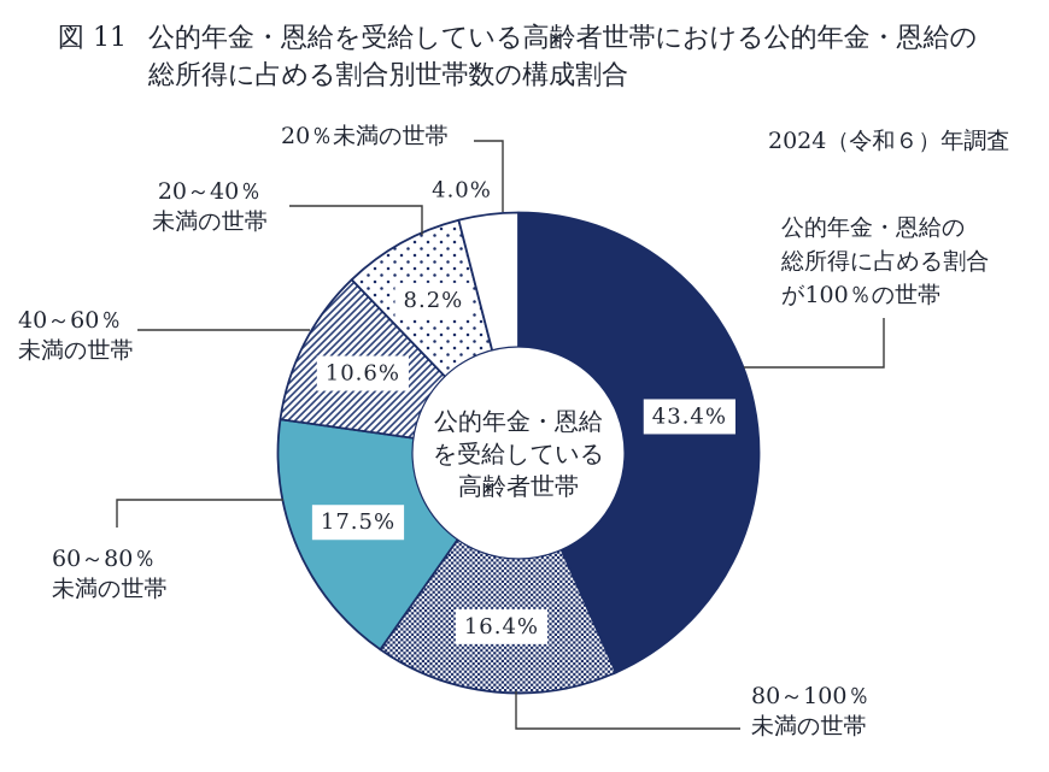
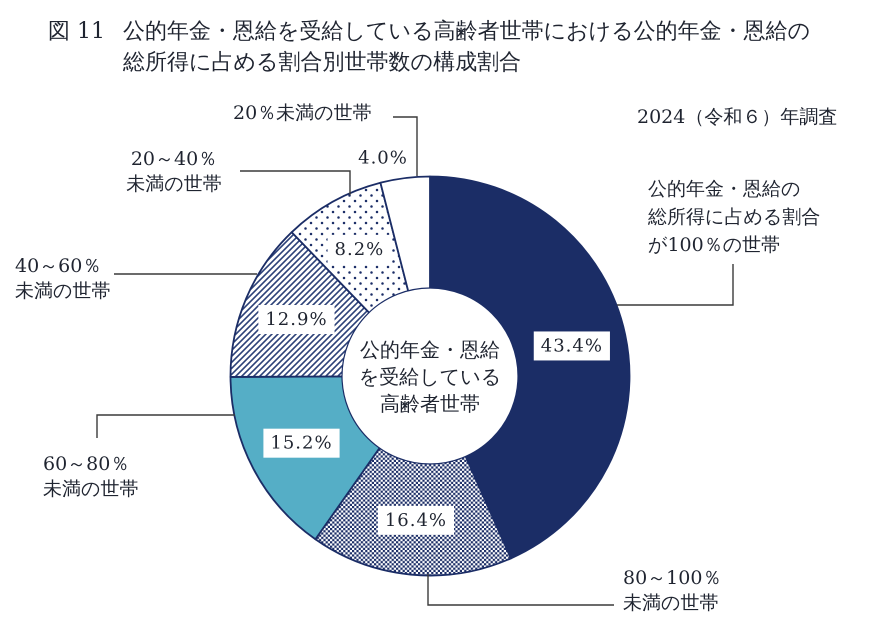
60～80％未満の世帯: 17.5% -> 15.2%
40～60％未満の世帯: 10.6% -> 12.9%
